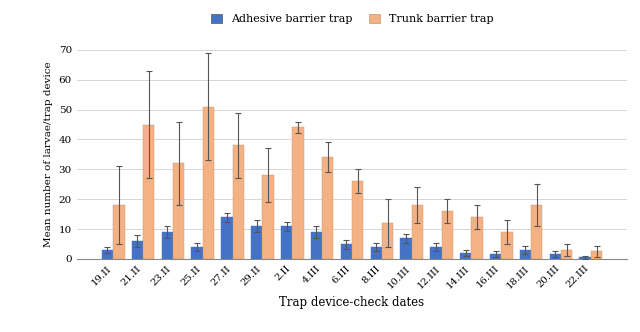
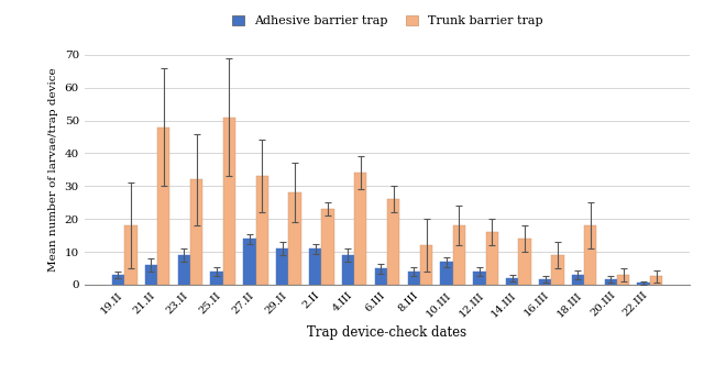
Trunk barrier trap/21.II: 45.0 -> 48.0
Trunk barrier trap/27.II: 38.0 -> 33.0
Trunk barrier trap/2.II: 44.0 -> 23.0
